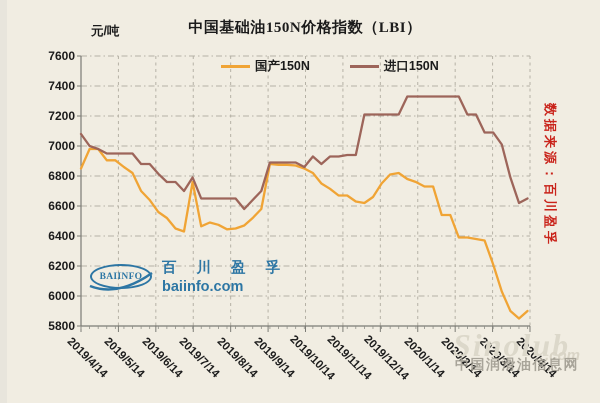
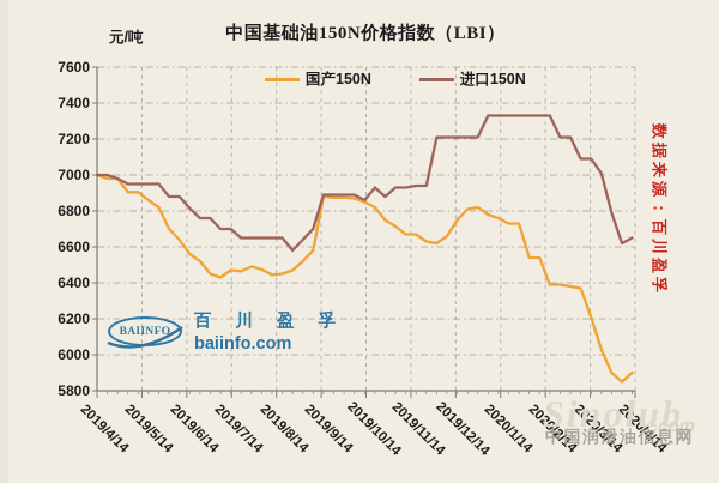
国产150N/2019/4/14: 6850 -> 7000
进口150N/2019/4/14: 7080 -> 7000
国产150N/2019/7/14: 6760 -> 6470
进口150N/2019/7/14: 6790 -> 6700
